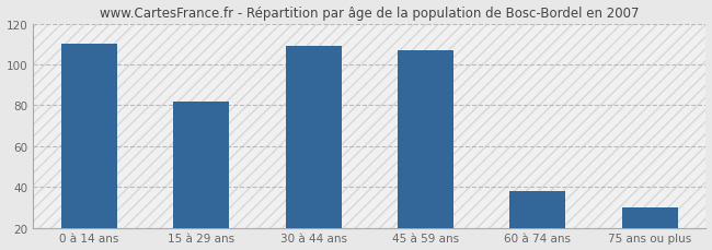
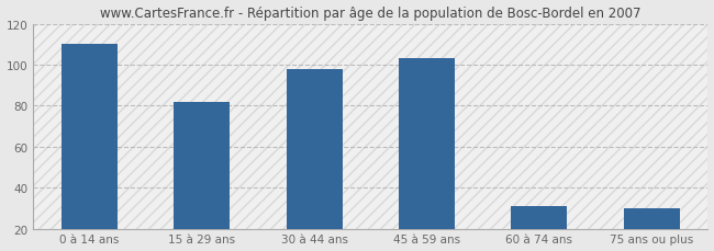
30 à 44 ans: 109 -> 98
45 à 59 ans: 107 -> 103
60 à 74 ans: 38 -> 31
